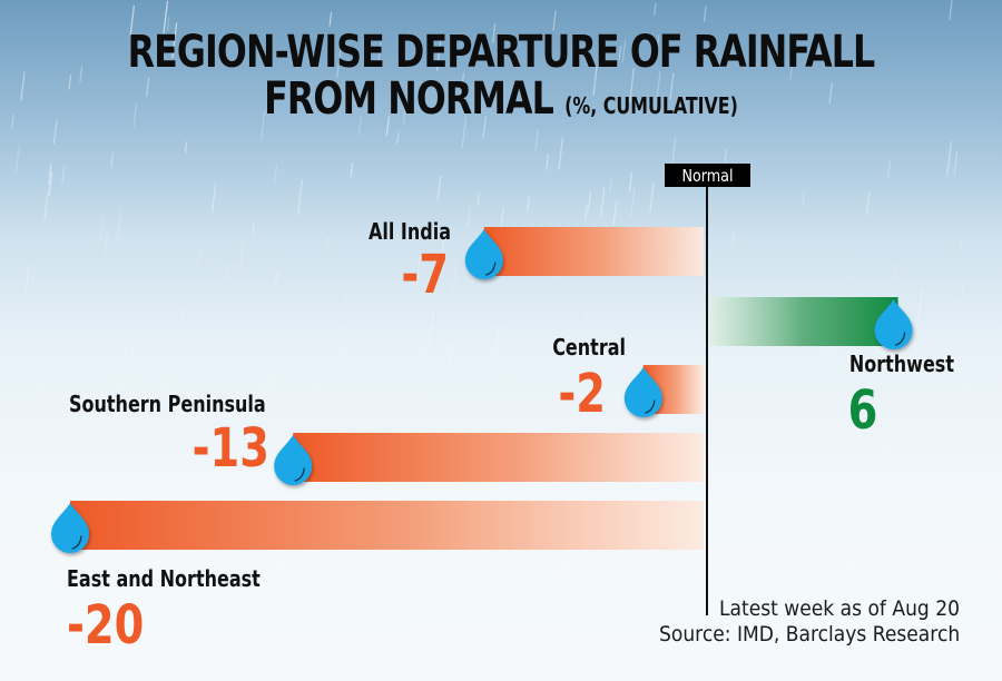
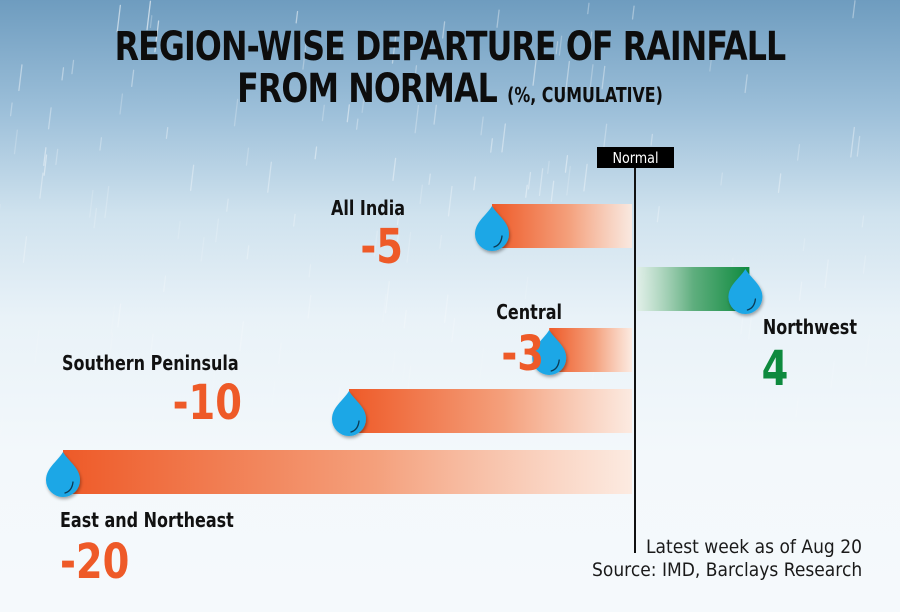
All India: -7 -> -5
Northwest: 6 -> 4
Central: -2 -> -3
Southern Peninsula: -13 -> -10
